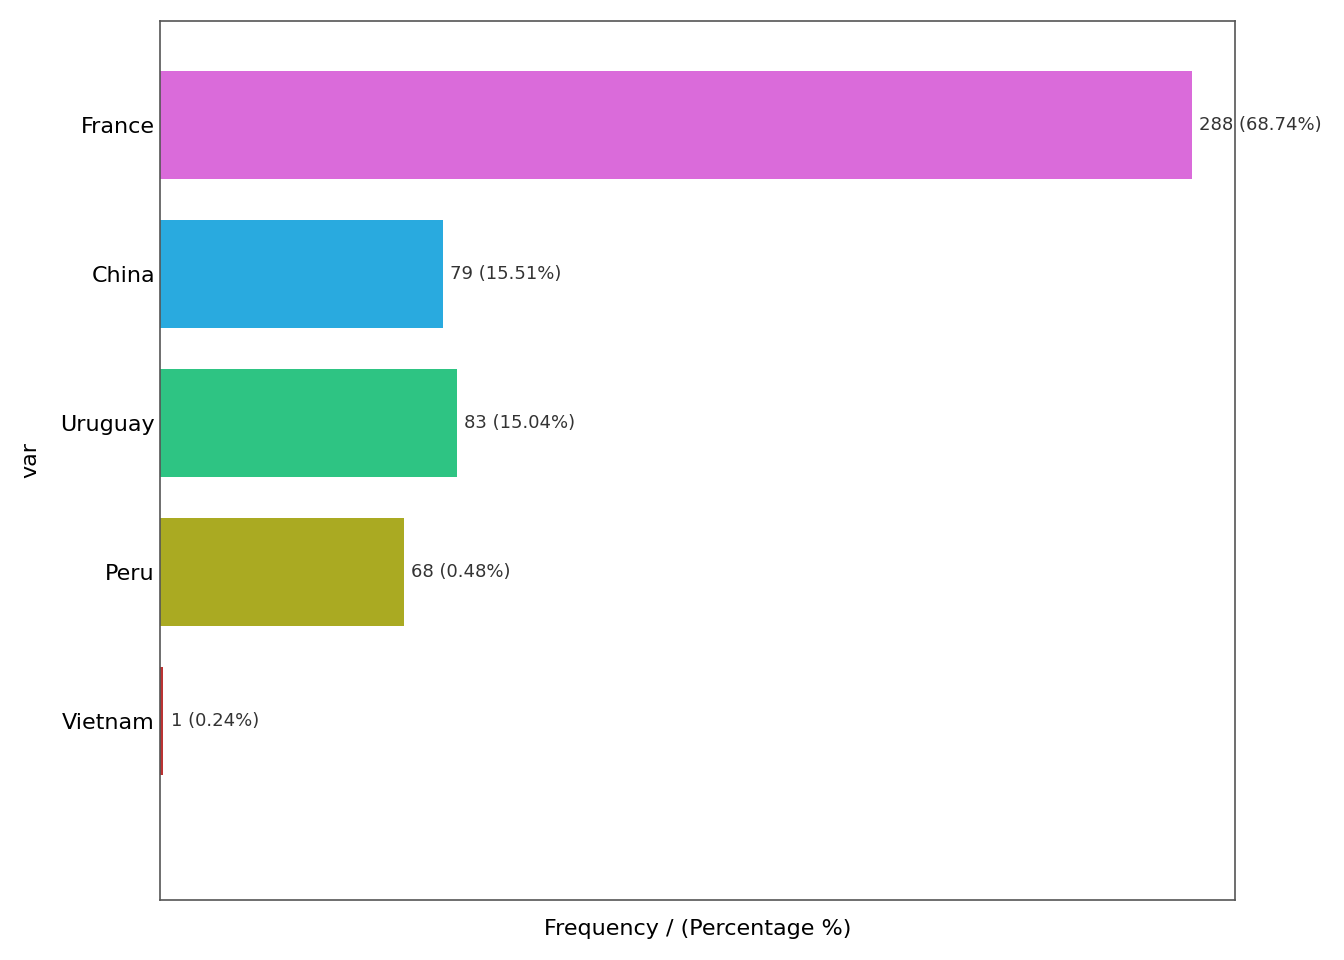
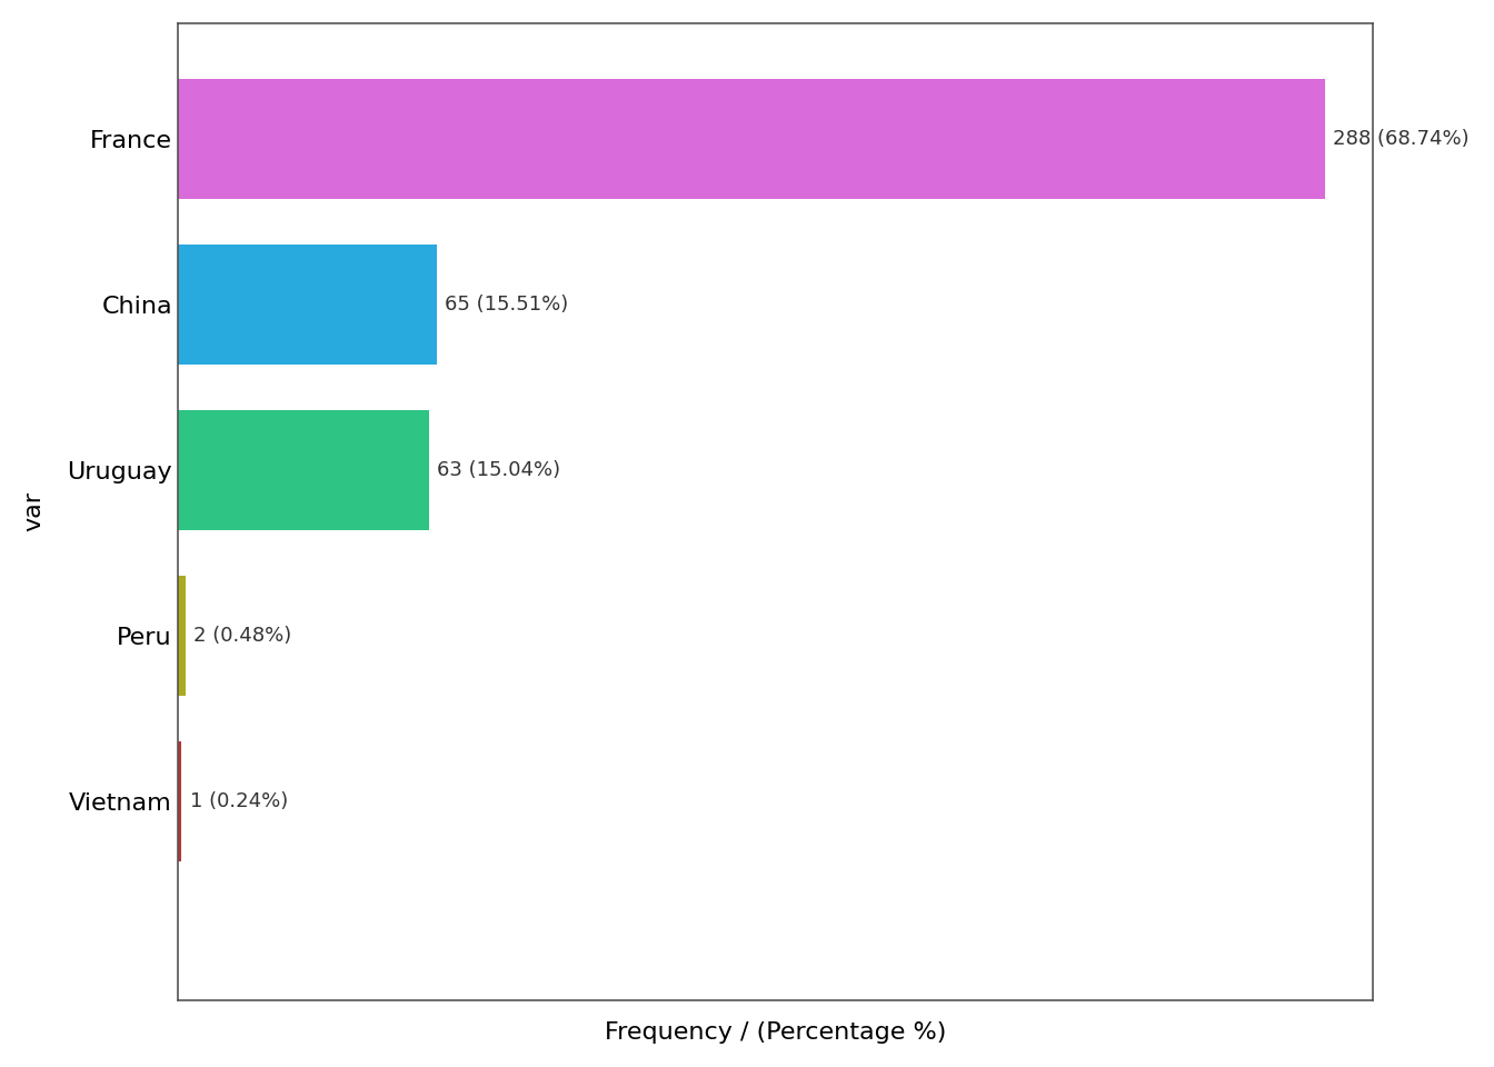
China: 79 -> 65
Uruguay: 83 -> 63
Peru: 68 -> 2
